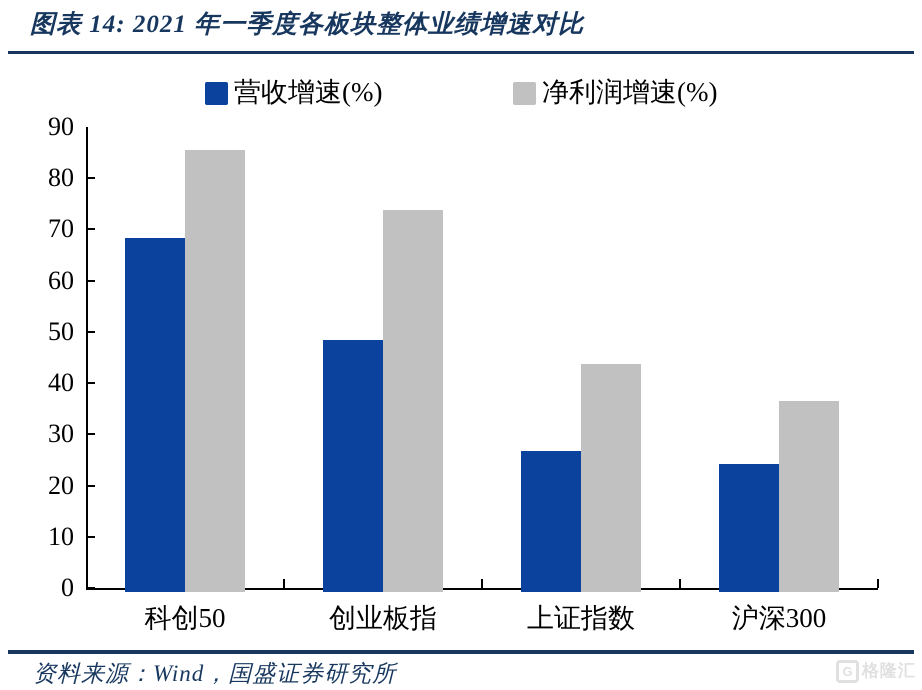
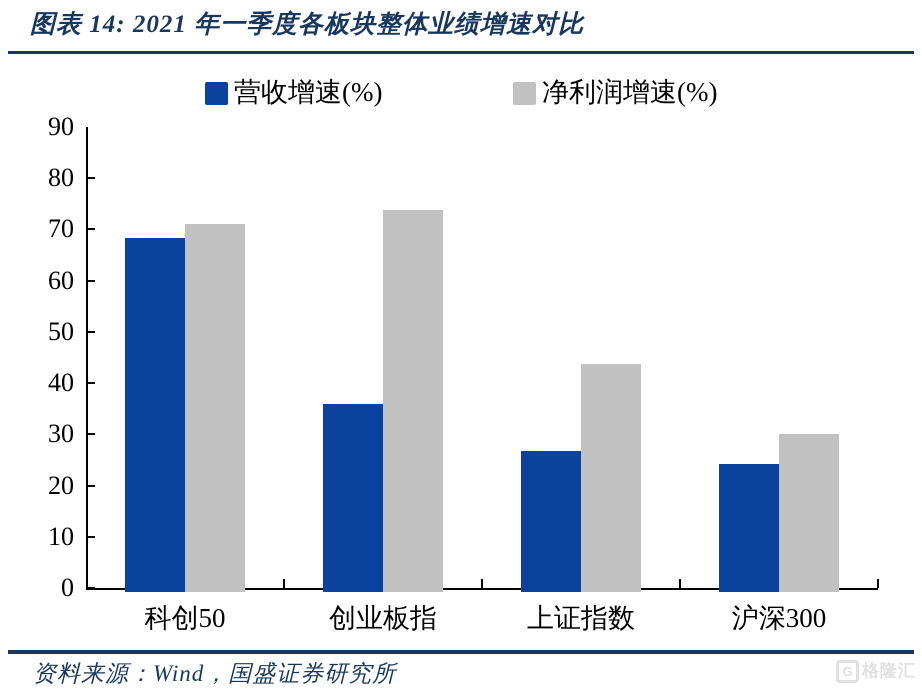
净利润增速(%)/科创50: 86 -> 71
营收增速(%)/创业板指: 48 -> 36
净利润增速(%)/沪深300: 36 -> 30
